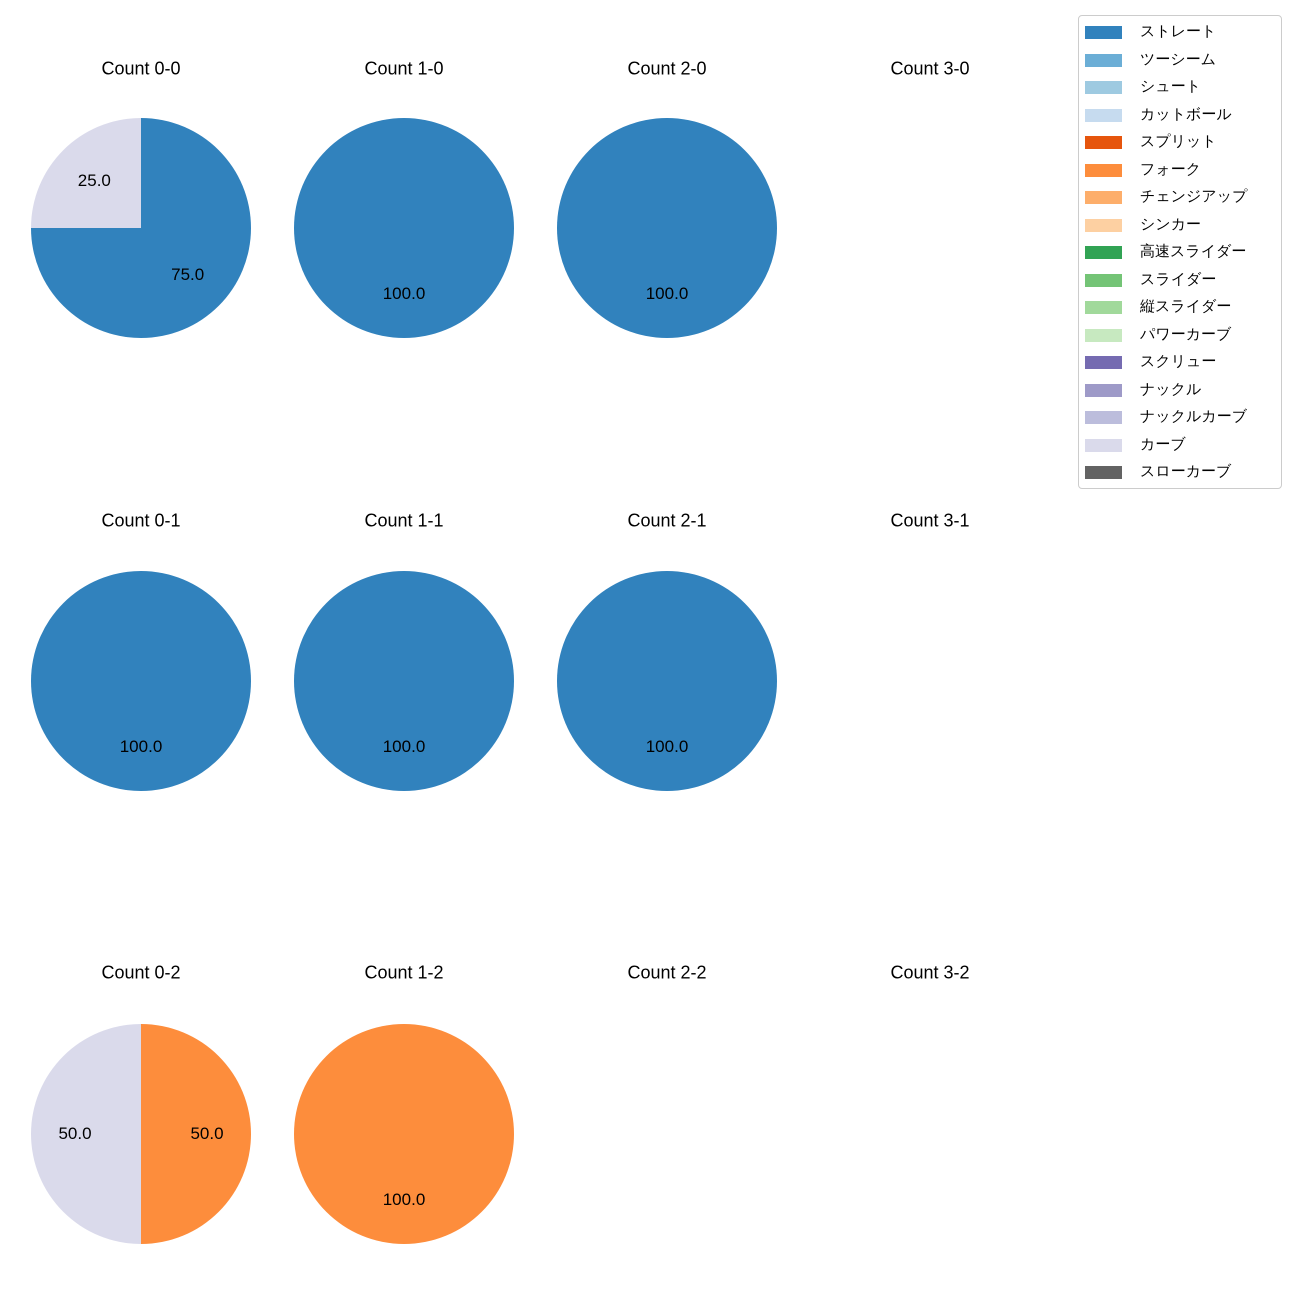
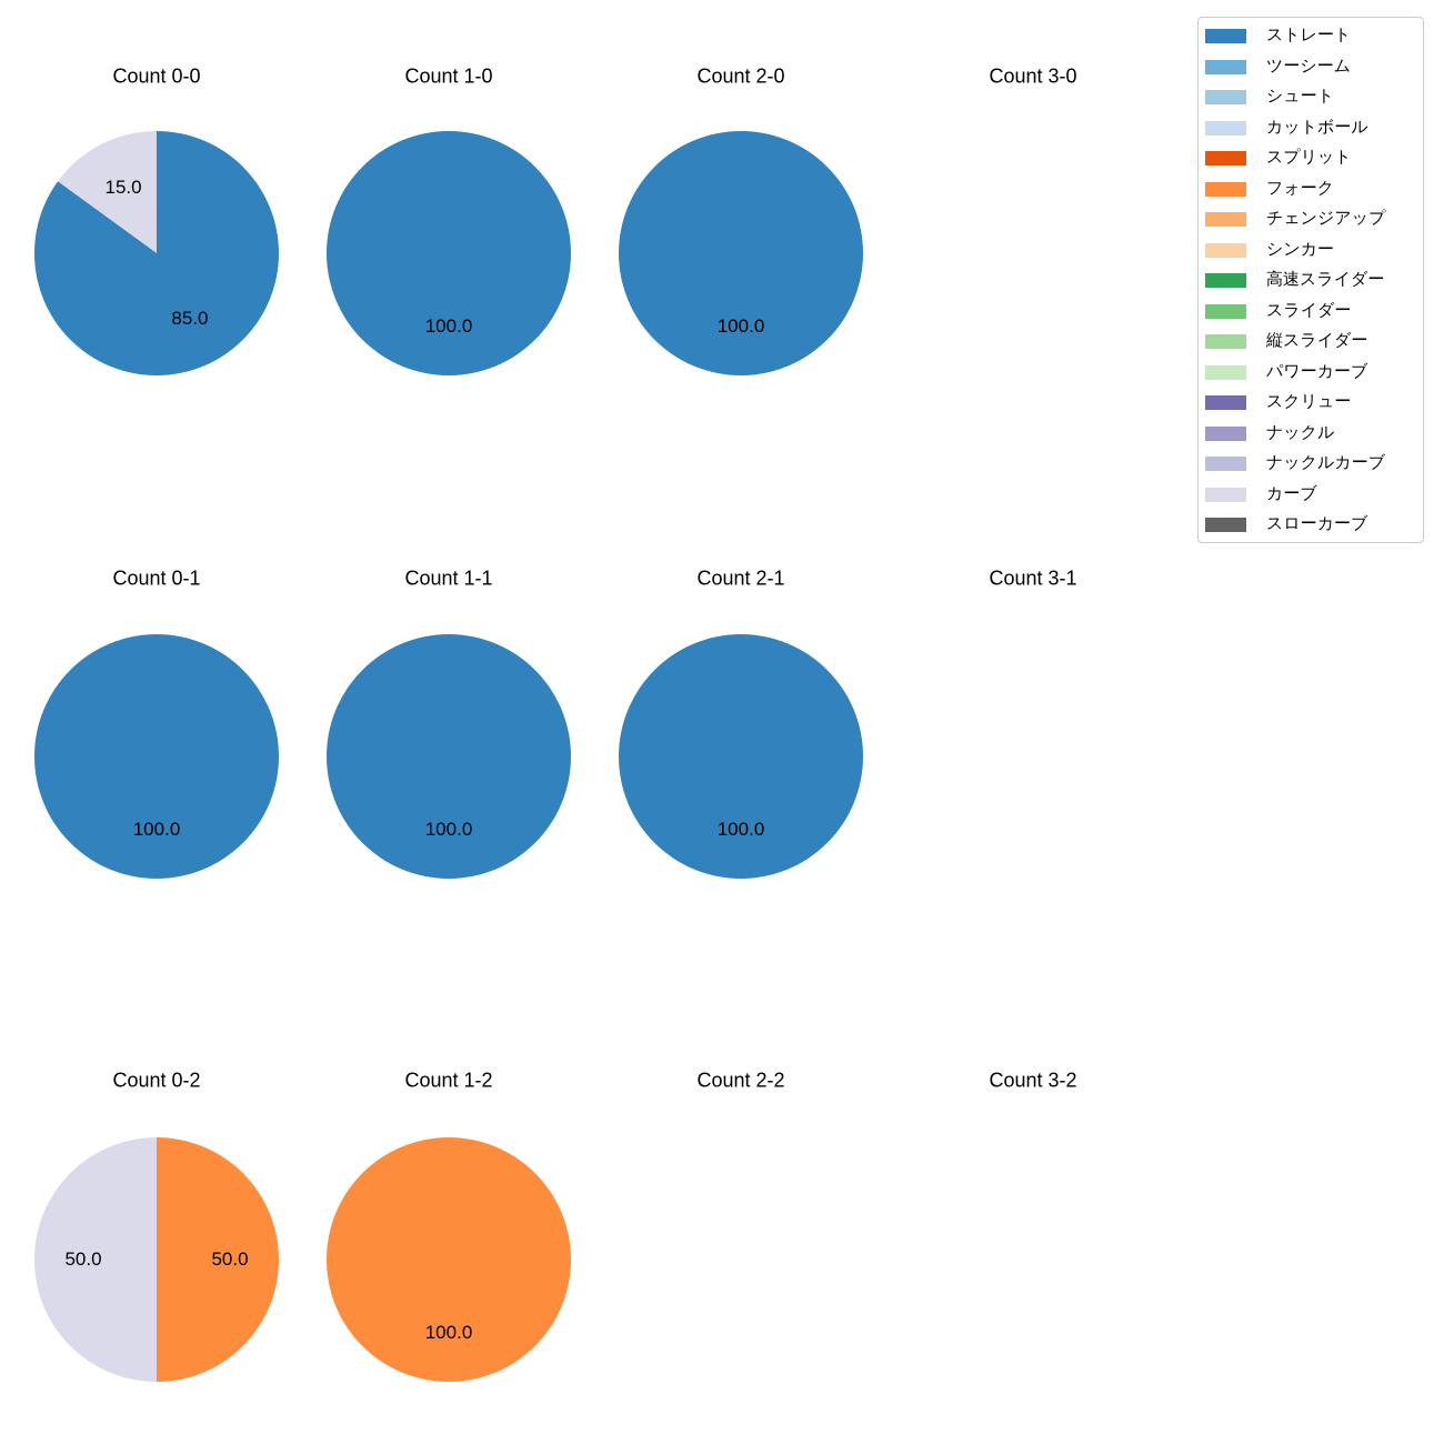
Count 0-0/ストレート: 75.0 -> 85.0
Count 0-0/カーブ: 25.0 -> 15.0
